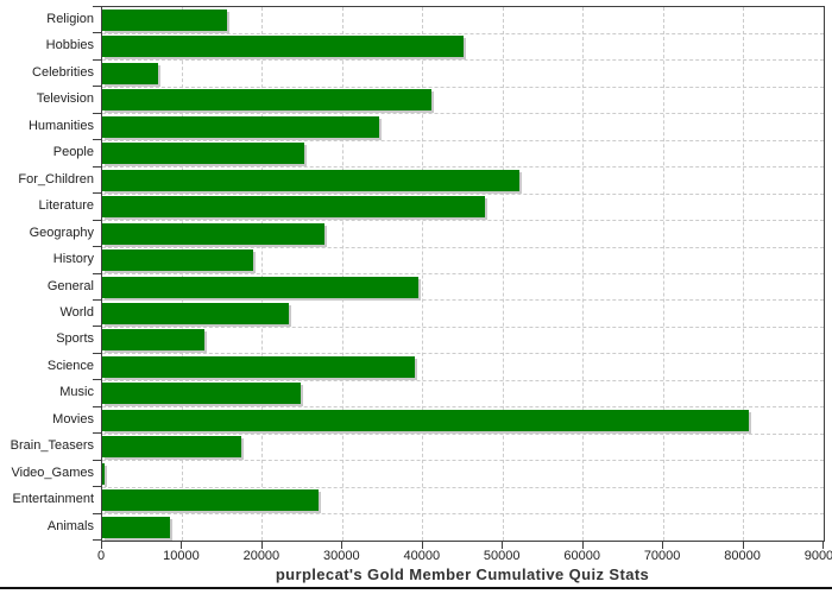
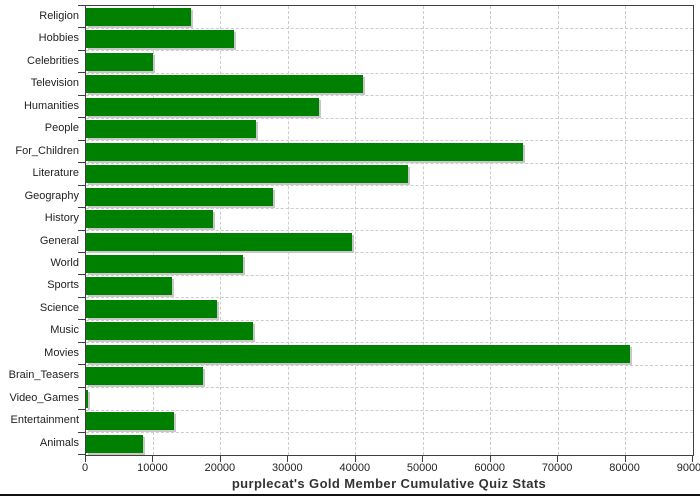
Hobbies: 45000 -> 22000
Celebrities: 7000 -> 10000
For_Children: 52000 -> 65000
Science: 39000 -> 19000
Entertainment: 27000 -> 13000
